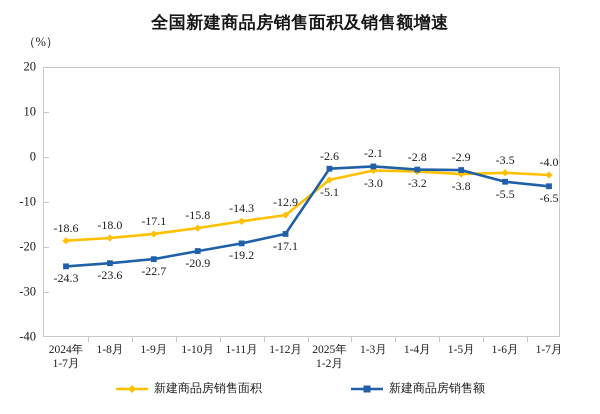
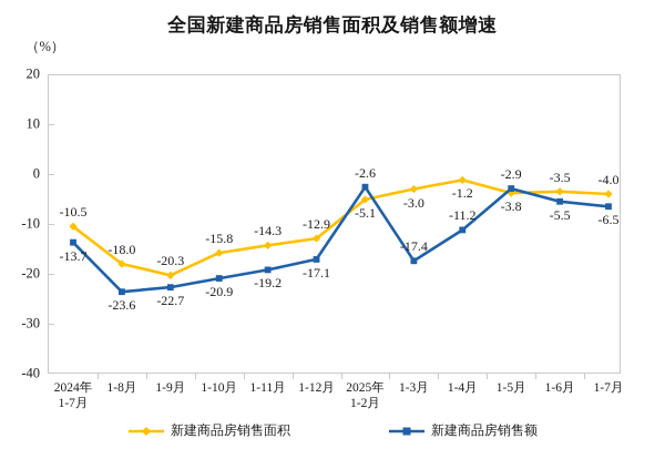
新建商品房销售面积/2024年 1-7月: -18.6 -> -10.5
新建商品房销售额/2024年 1-7月: -24.3 -> -13.7
新建商品房销售面积/1-9月: -17.1 -> -20.3
新建商品房销售额/1-3月: -2.1 -> -17.4
新建商品房销售面积/1-4月: -3.2 -> -1.2
新建商品房销售额/1-4月: -2.8 -> -11.2
